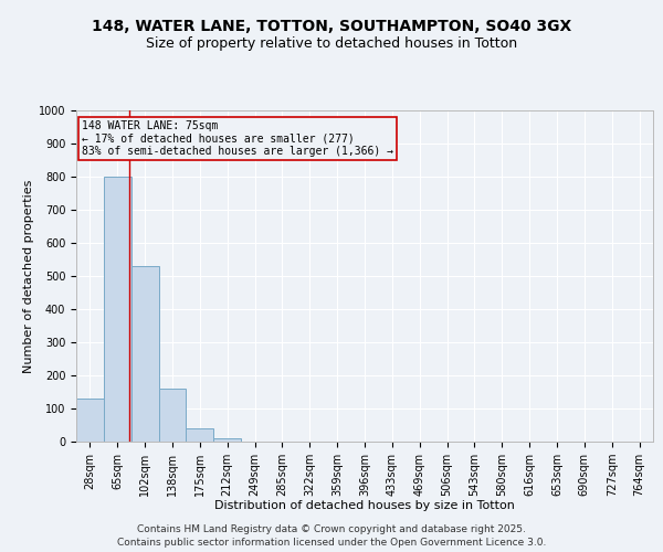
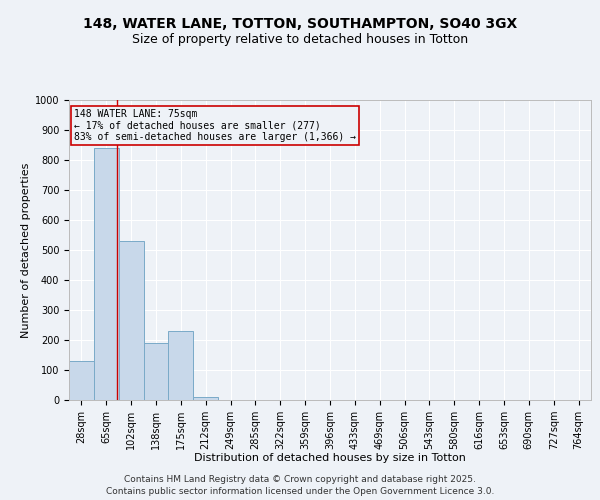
65sqm: 800 -> 840
138sqm: 160 -> 190
175sqm: 40 -> 230
